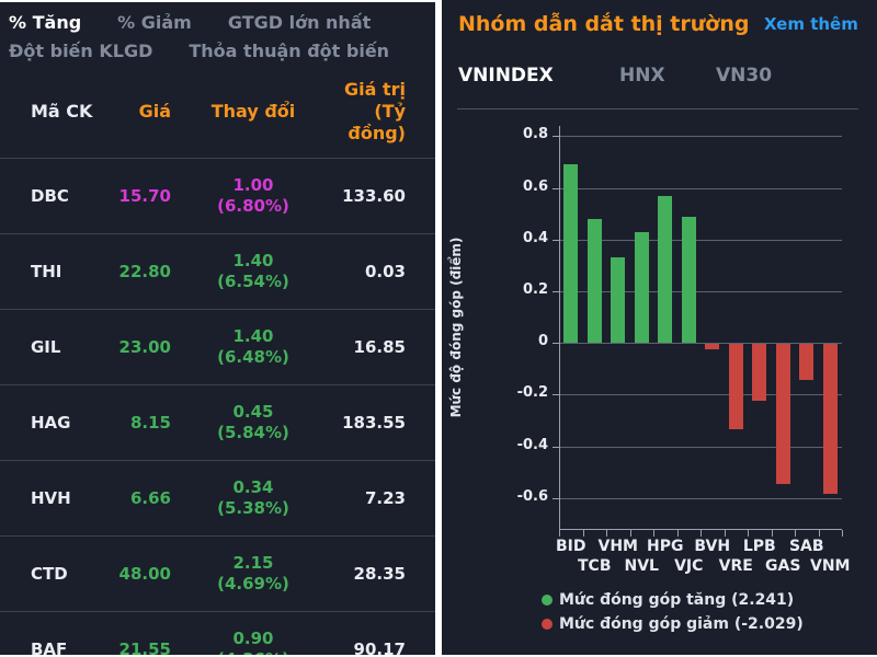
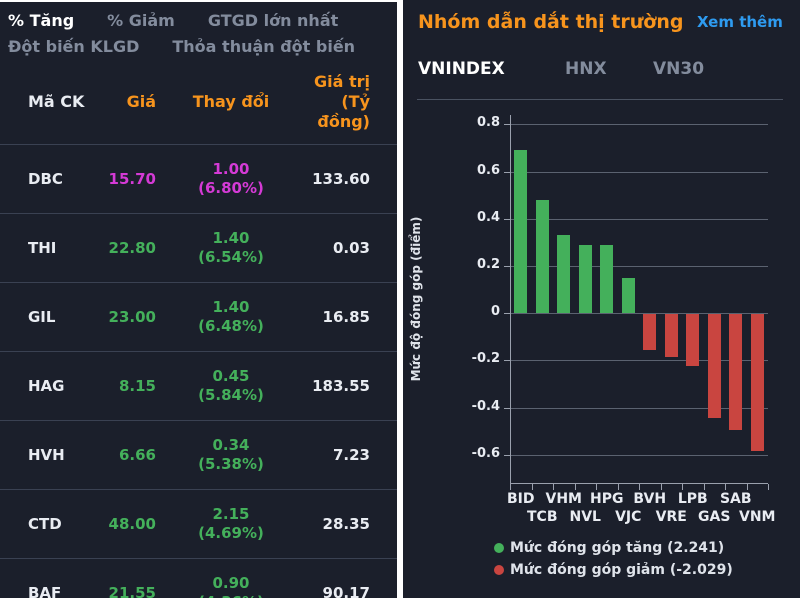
NVL: 0.43 -> 0.29
HPG: 0.57 -> 0.29
VJC: 0.49 -> 0.15
BVH: -0.02 -> -0.15
VRE: -0.33 -> -0.18
GAS: -0.54 -> -0.44
SAB: -0.14 -> -0.49
